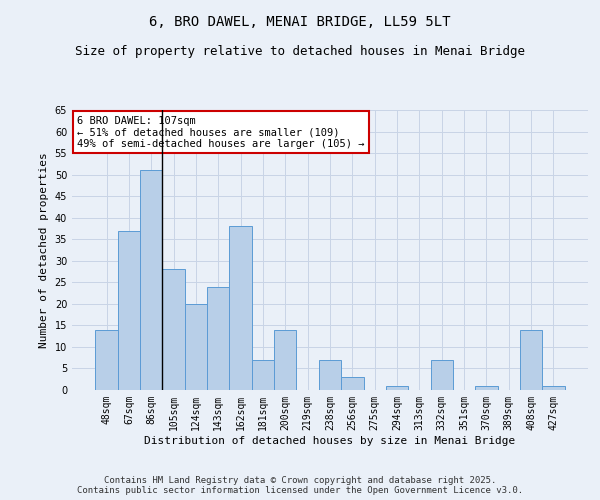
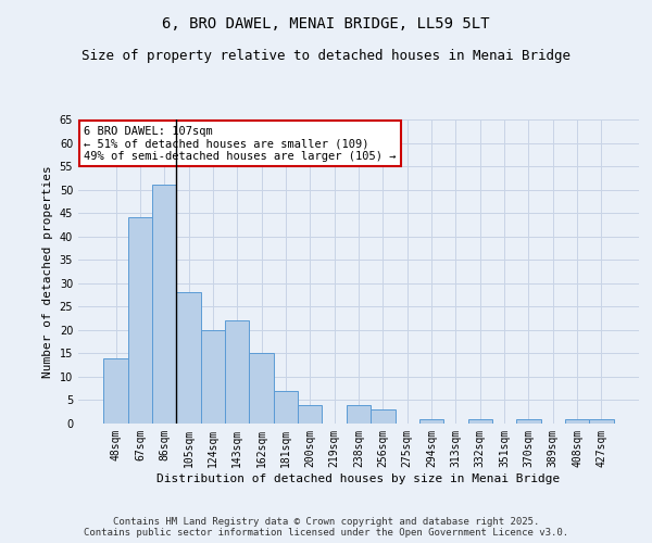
67sqm: 37 -> 44
143sqm: 24 -> 22
162sqm: 38 -> 15
200sqm: 14 -> 4
238sqm: 7 -> 4
332sqm: 7 -> 1
408sqm: 14 -> 1
